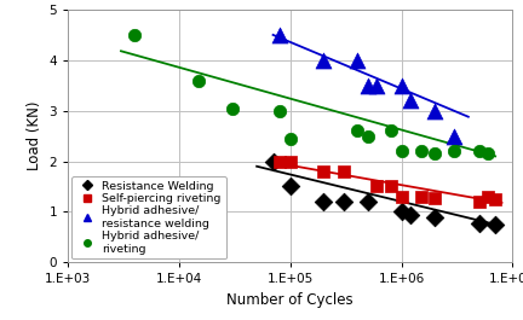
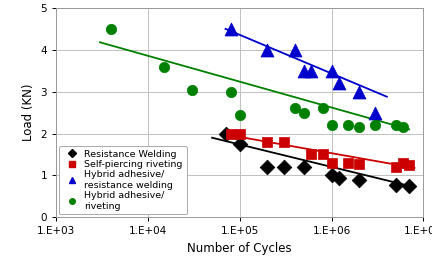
Resistance Welding/1.E+05: 1.50 -> 1.75
